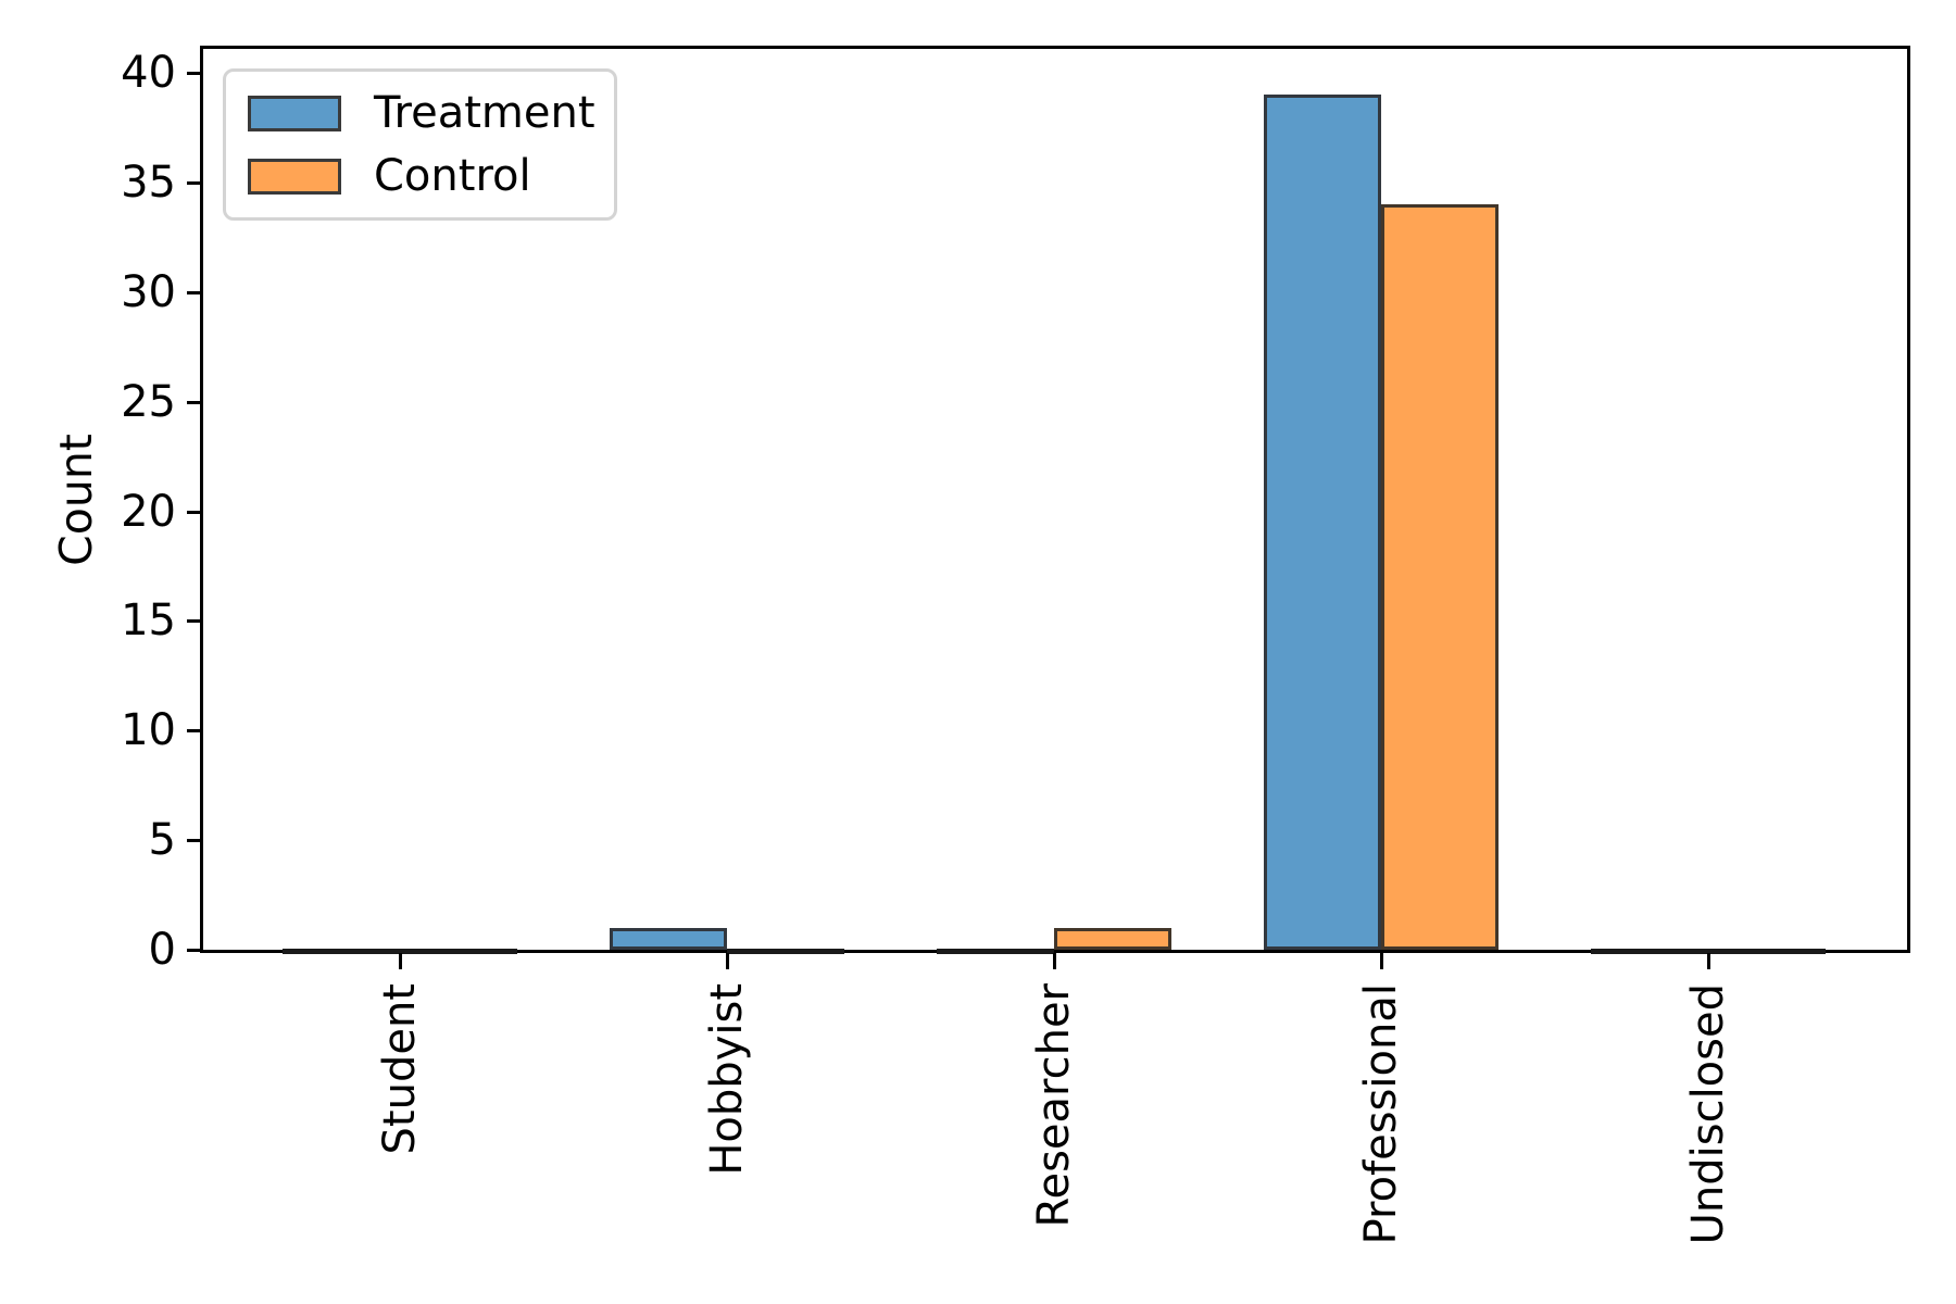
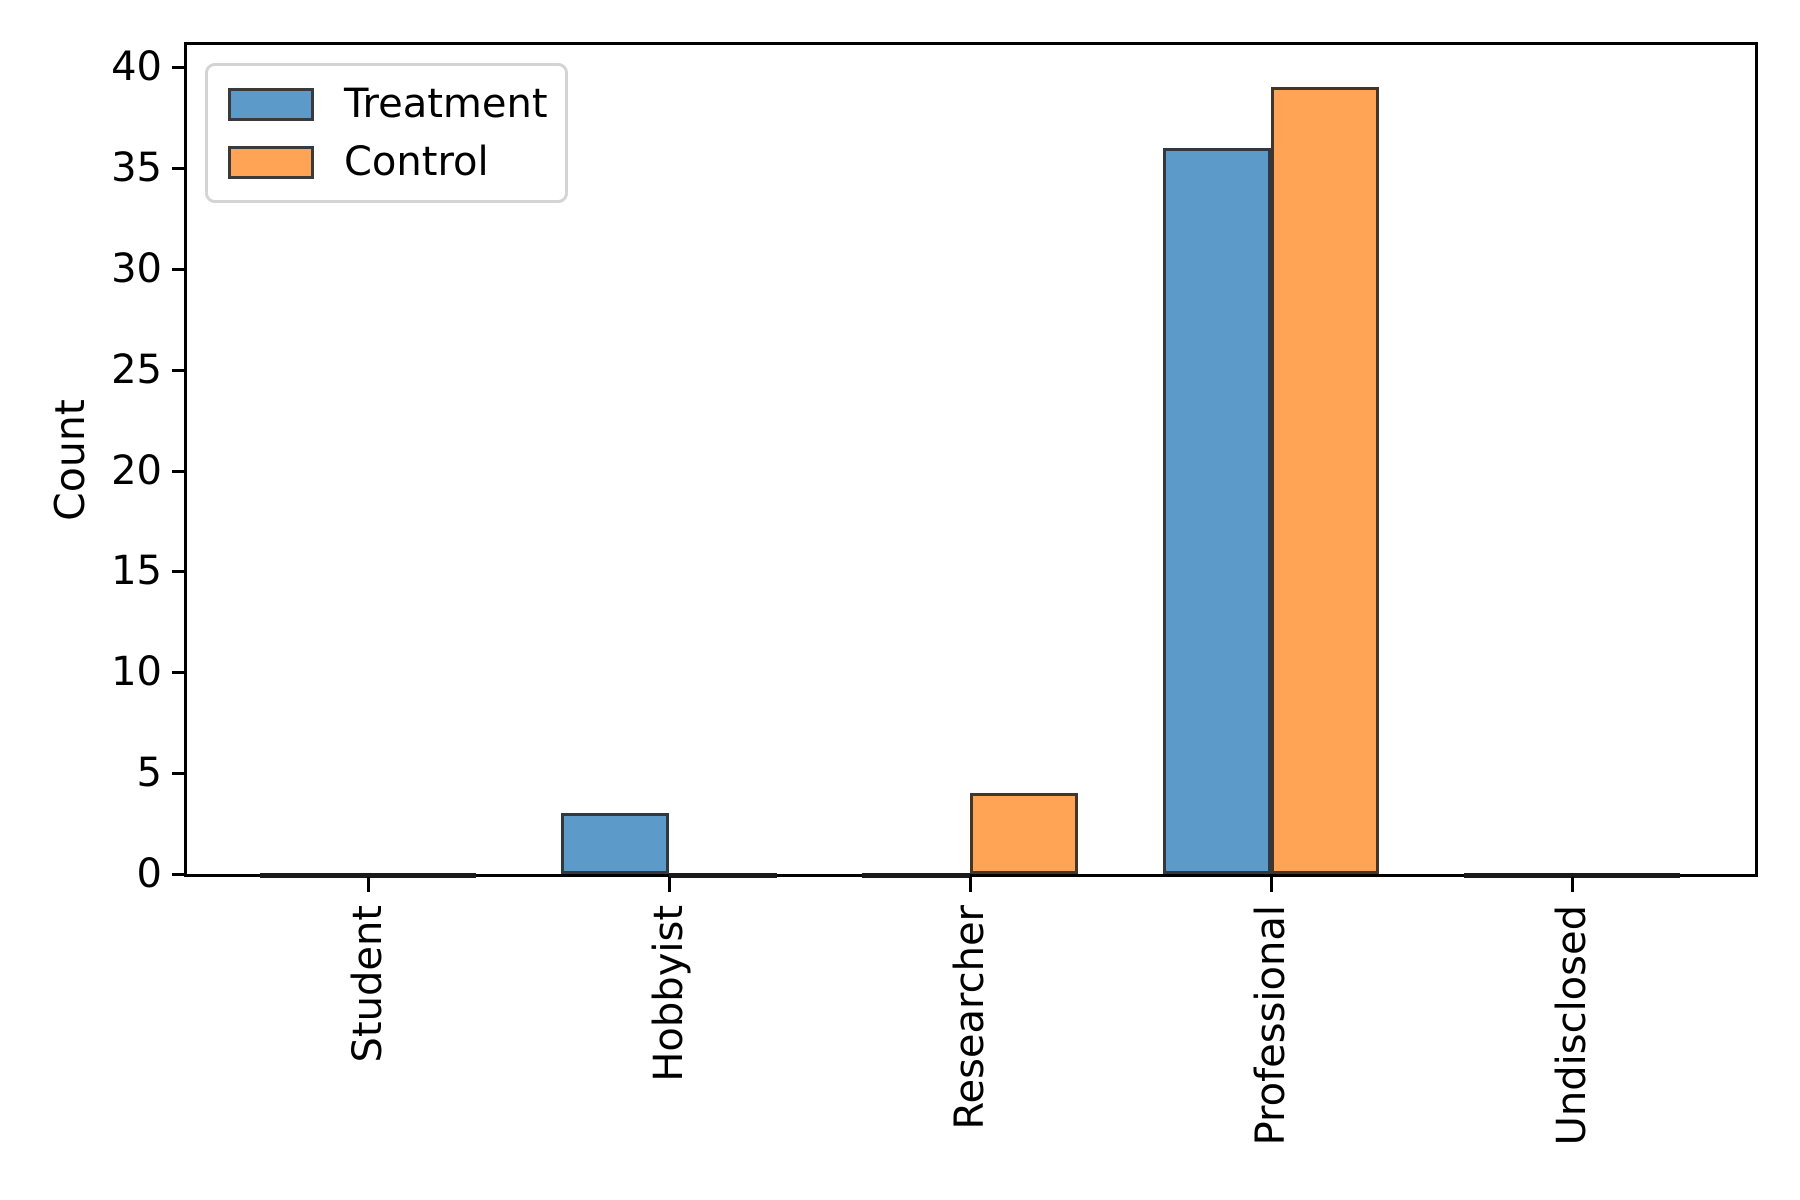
Treatment/Hobbyist: 1 -> 3
Control/Researcher: 1 -> 4
Treatment/Professional: 39 -> 36
Control/Professional: 34 -> 39
